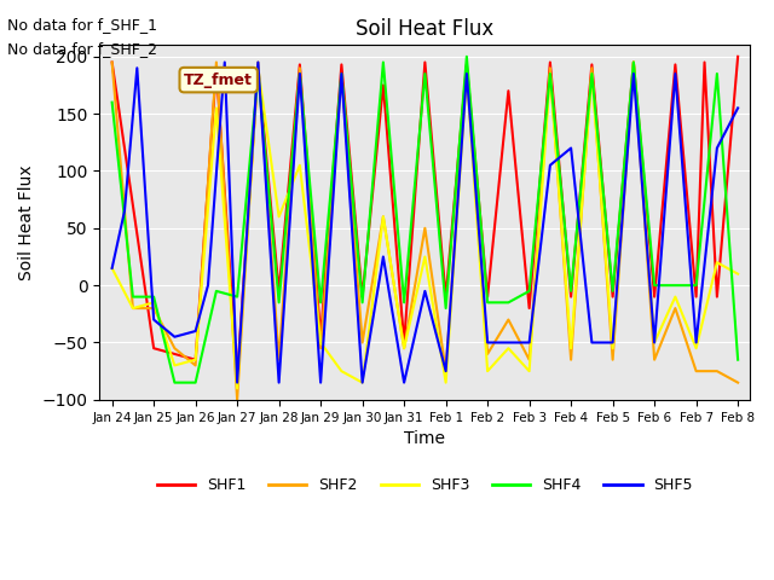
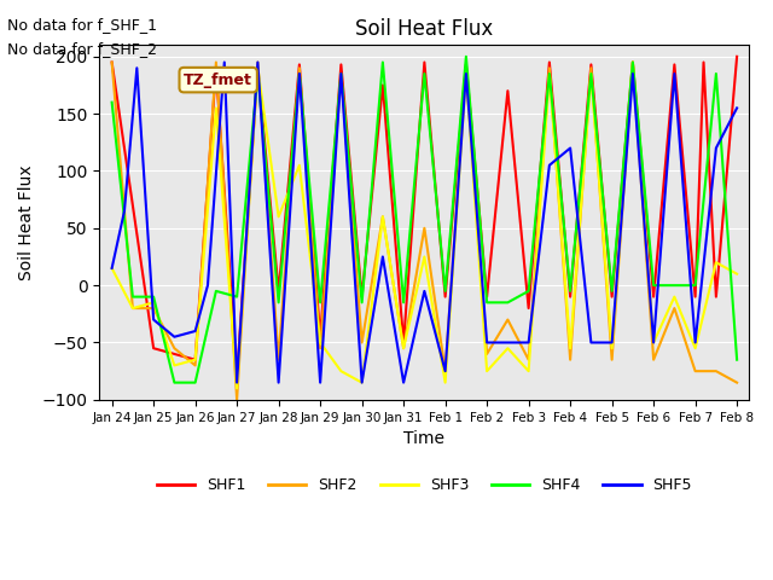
SHF4/Feb 1: -20 -> -5
